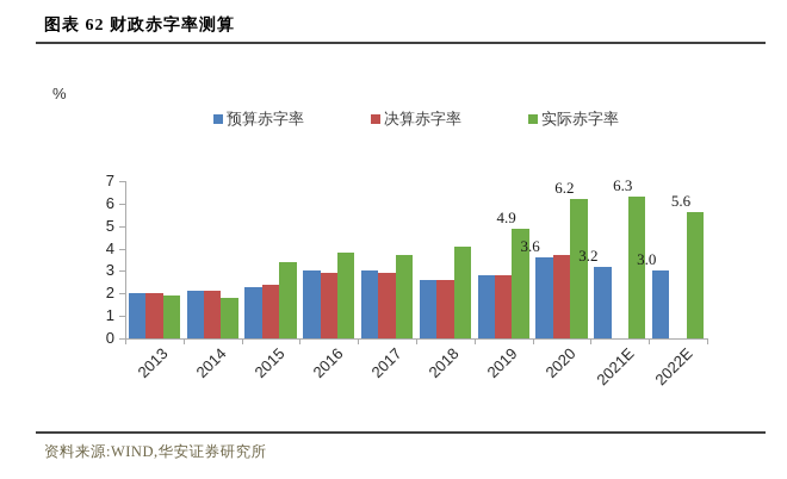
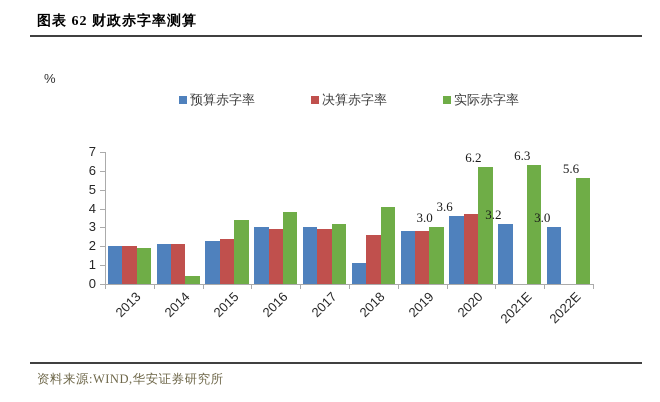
实际赤字率/2014: 1.8 -> 0.4
实际赤字率/2017: 3.7 -> 3.2
预算赤字率/2018: 2.6 -> 1.1
实际赤字率/2019: 4.9 -> 3.0
